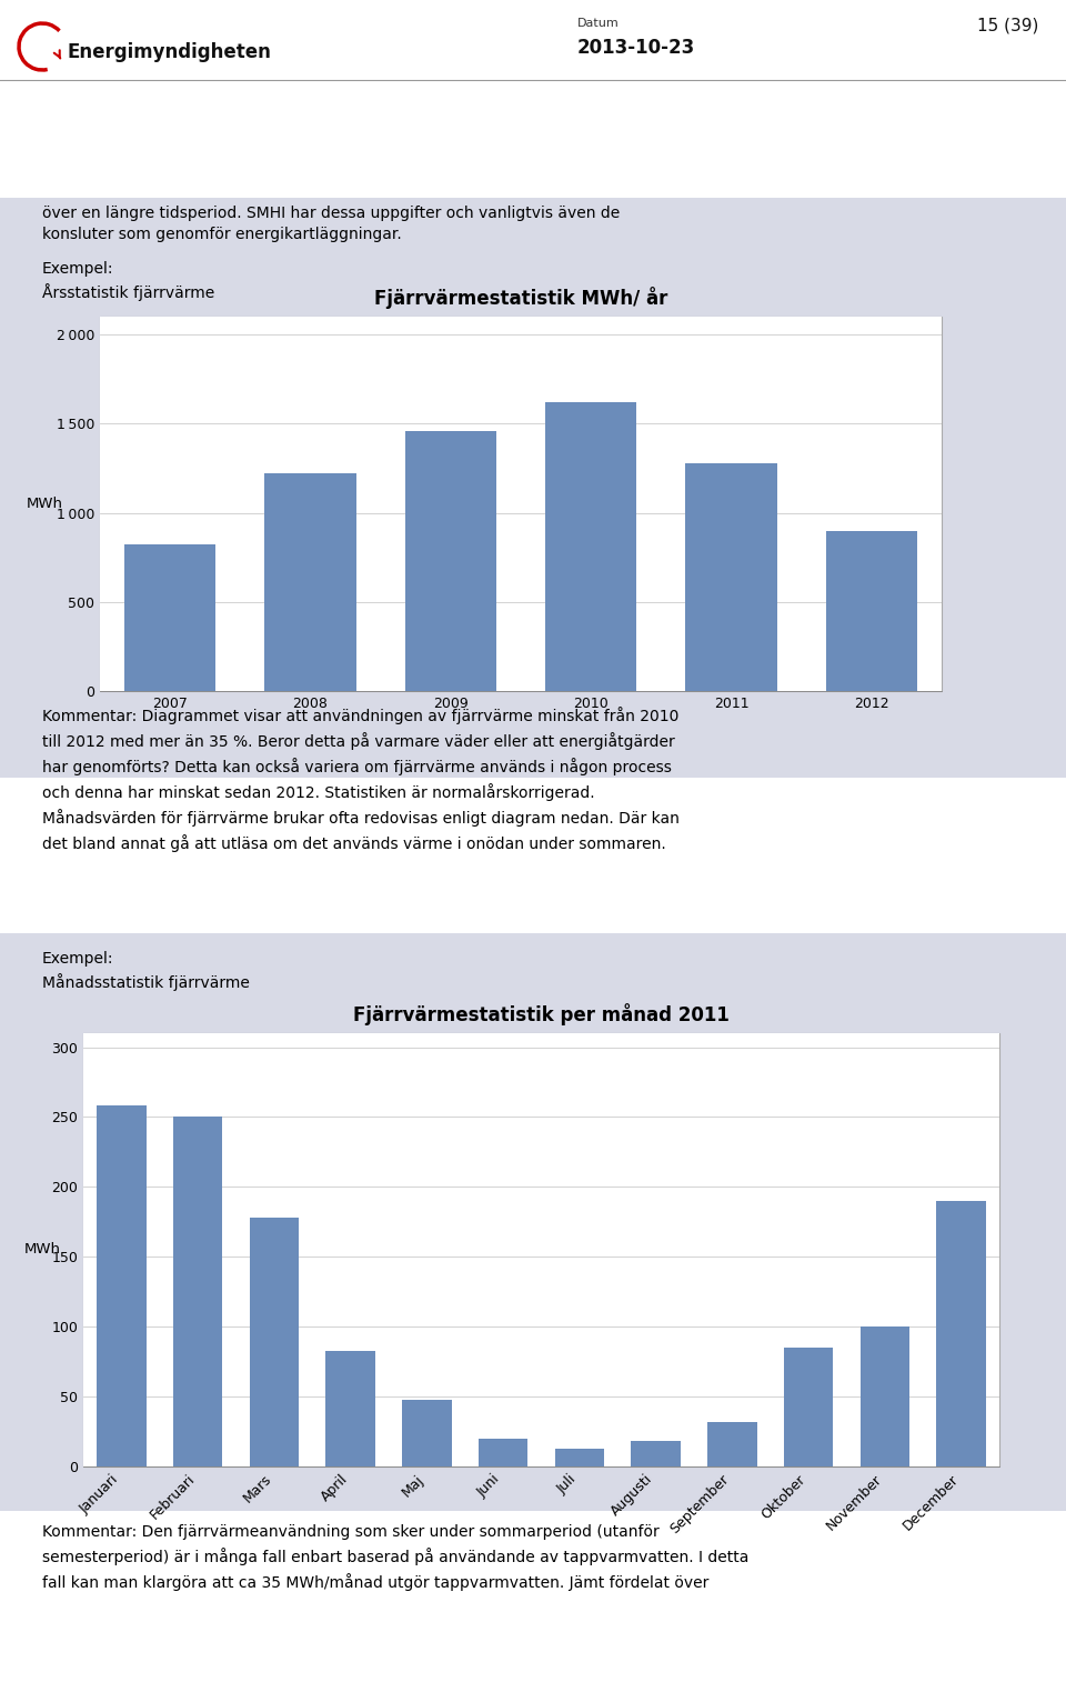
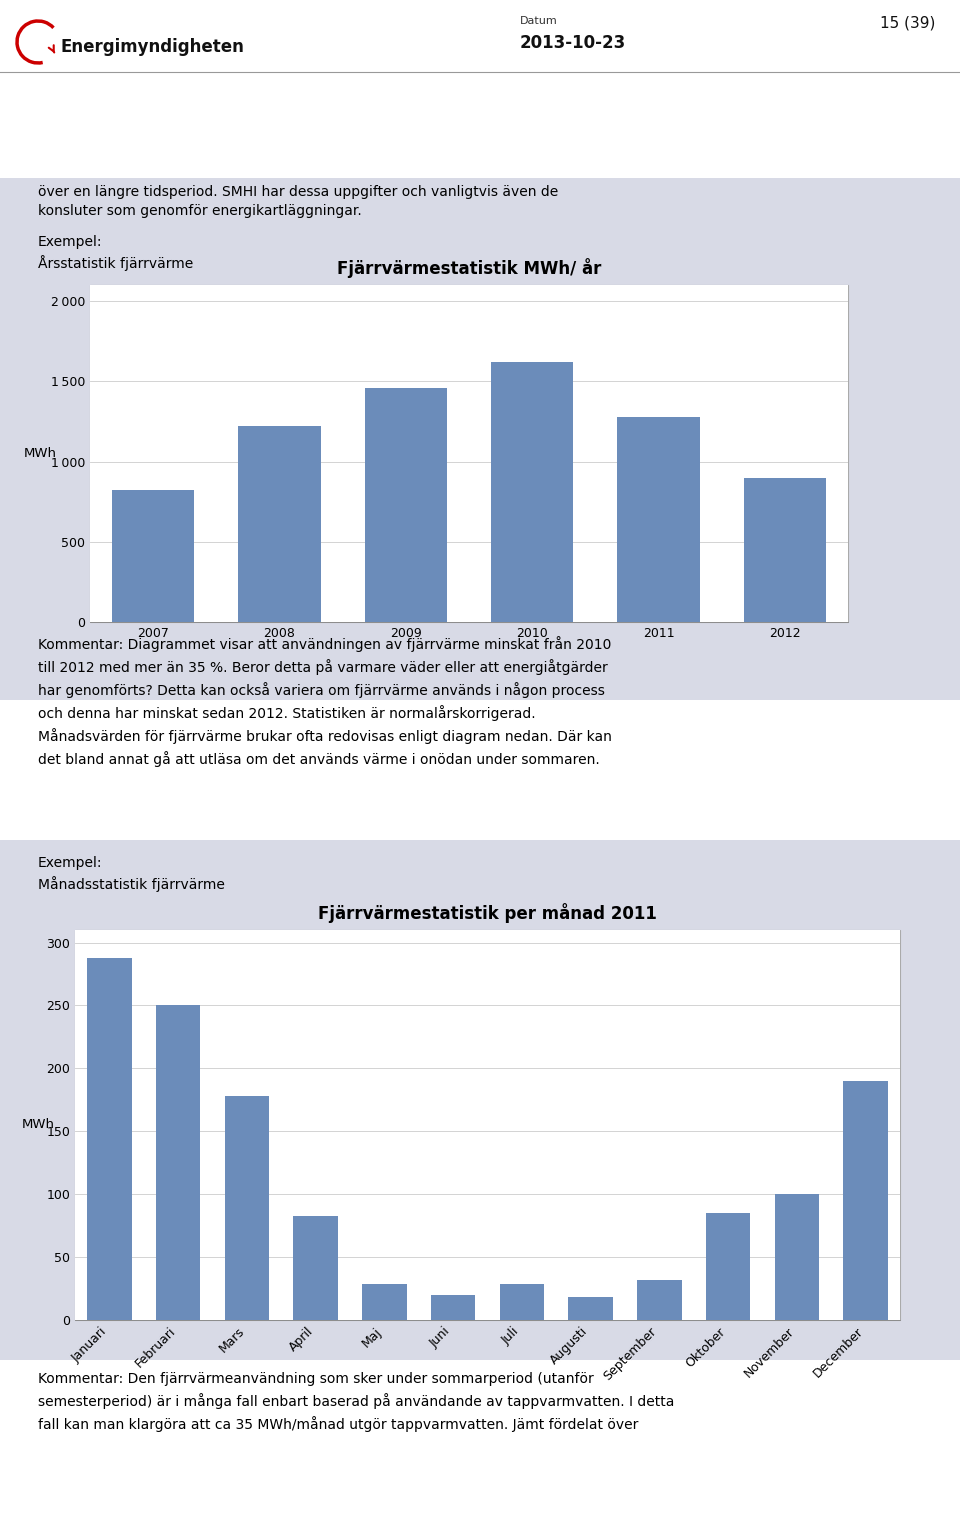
Fjärrvärmestatistik per månad 2011/Januari: 258 -> 288
Fjärrvärmestatistik per månad 2011/Maj: 48 -> 29
Fjärrvärmestatistik per månad 2011/Juli: 13 -> 29
